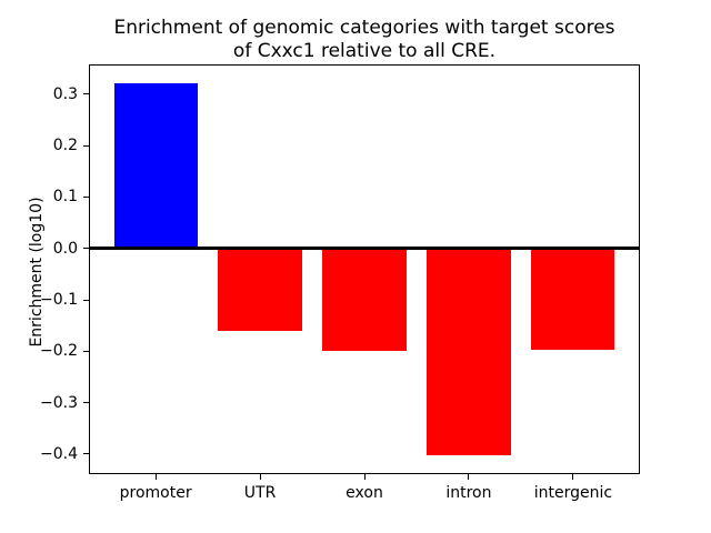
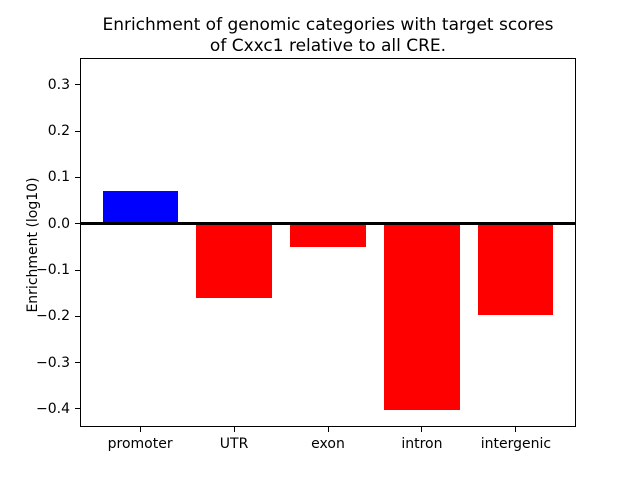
promoter: 0.32 -> 0.07
exon: -0.20 -> -0.05
